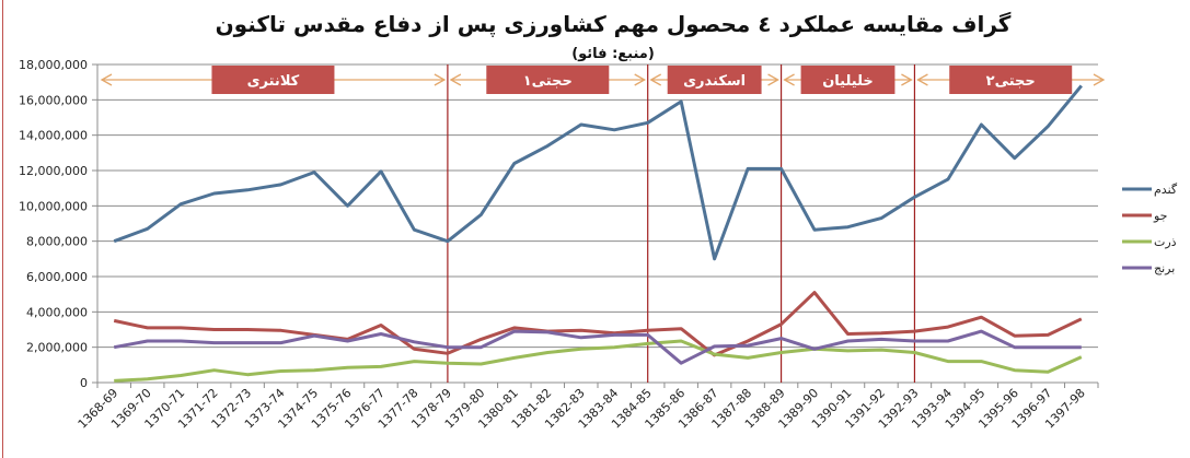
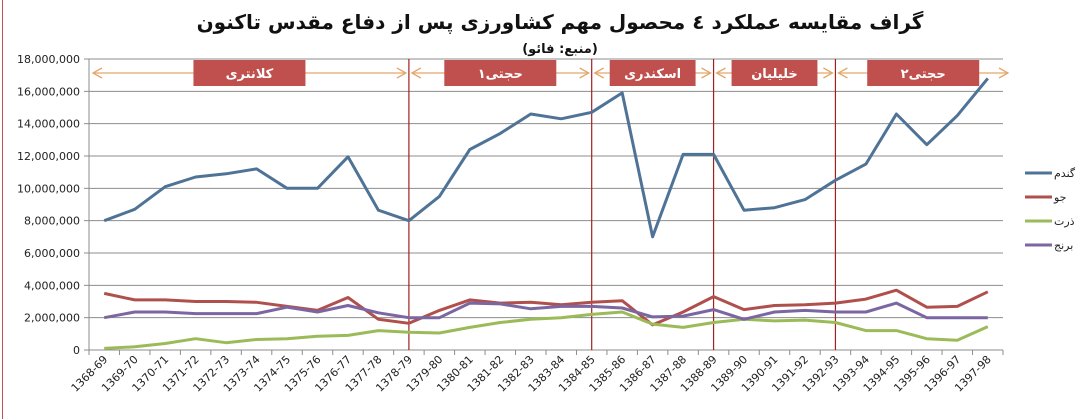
گندم/1374-75: 11900000 -> 10000000
برنج/1385-86: 1100000 -> 2600000
جو/1389-90: 5100000 -> 2500000
